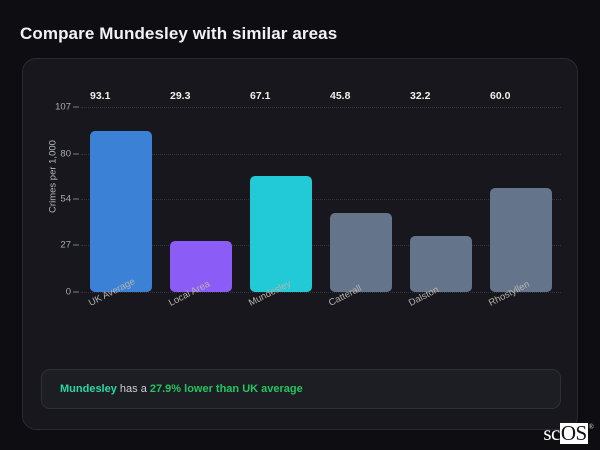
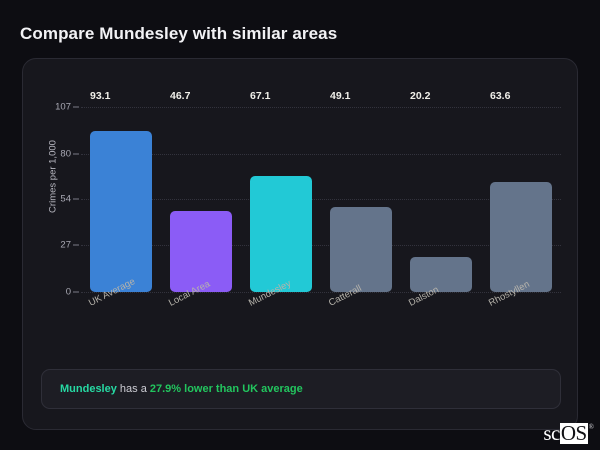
Local Area: 29.3 -> 46.7
Catterall: 45.8 -> 49.1
Dalston: 32.2 -> 20.2
Rhostyllen: 60.0 -> 63.6
